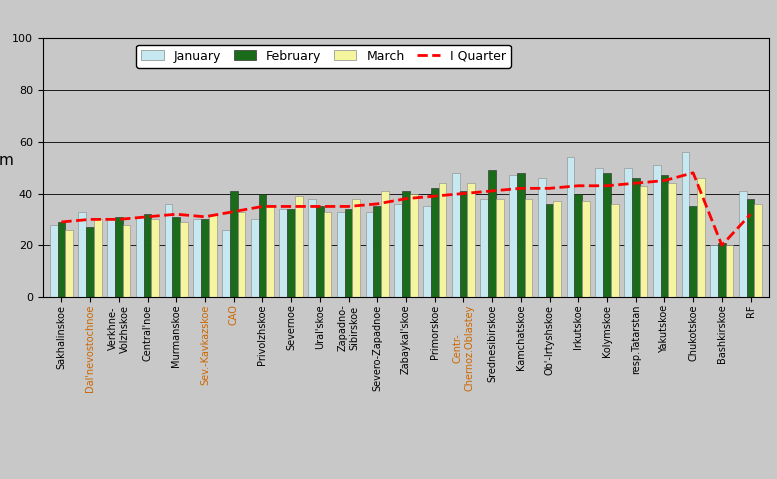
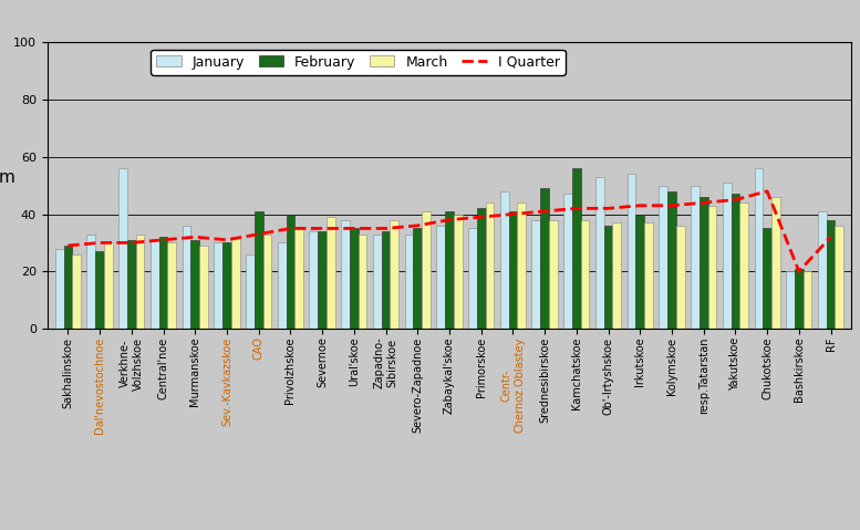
January/Verkhne- Volzhskoe: 30 -> 56
March/Verkhne- Volzhskoe: 28 -> 33
February/Kamchatskoe: 48 -> 56
January/Ob'-Irtyshskoe: 46 -> 53
